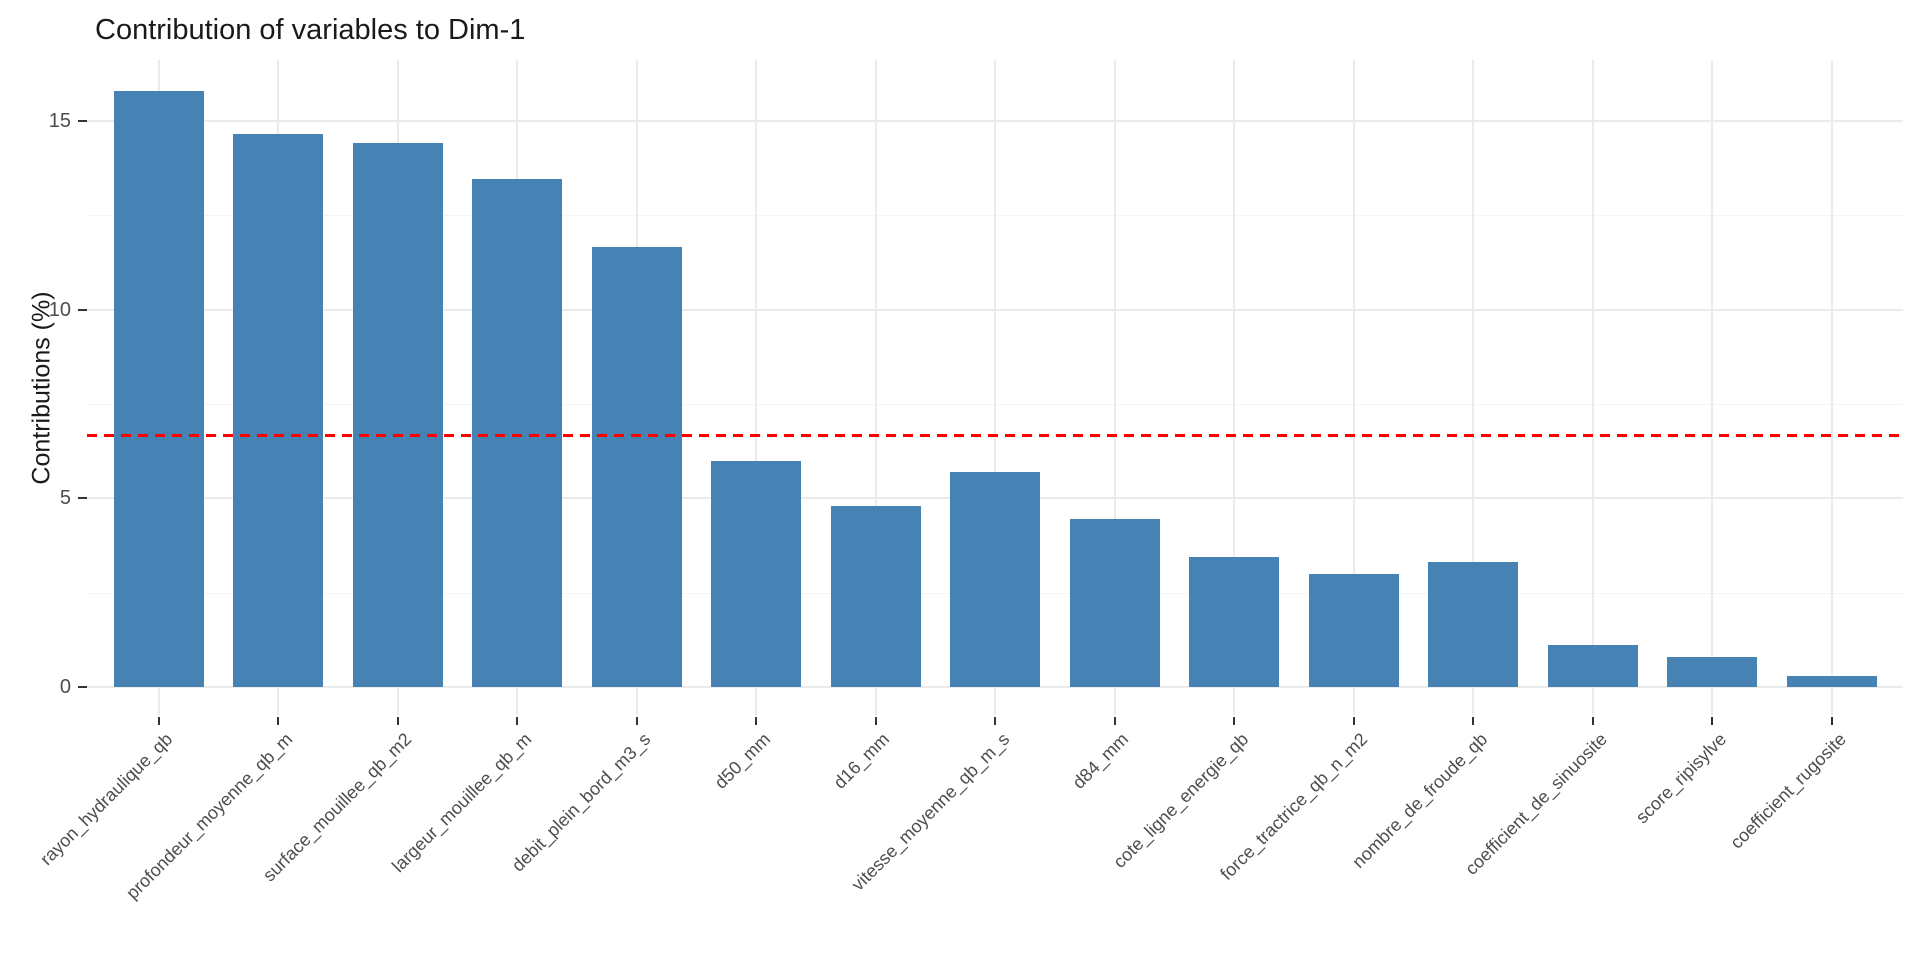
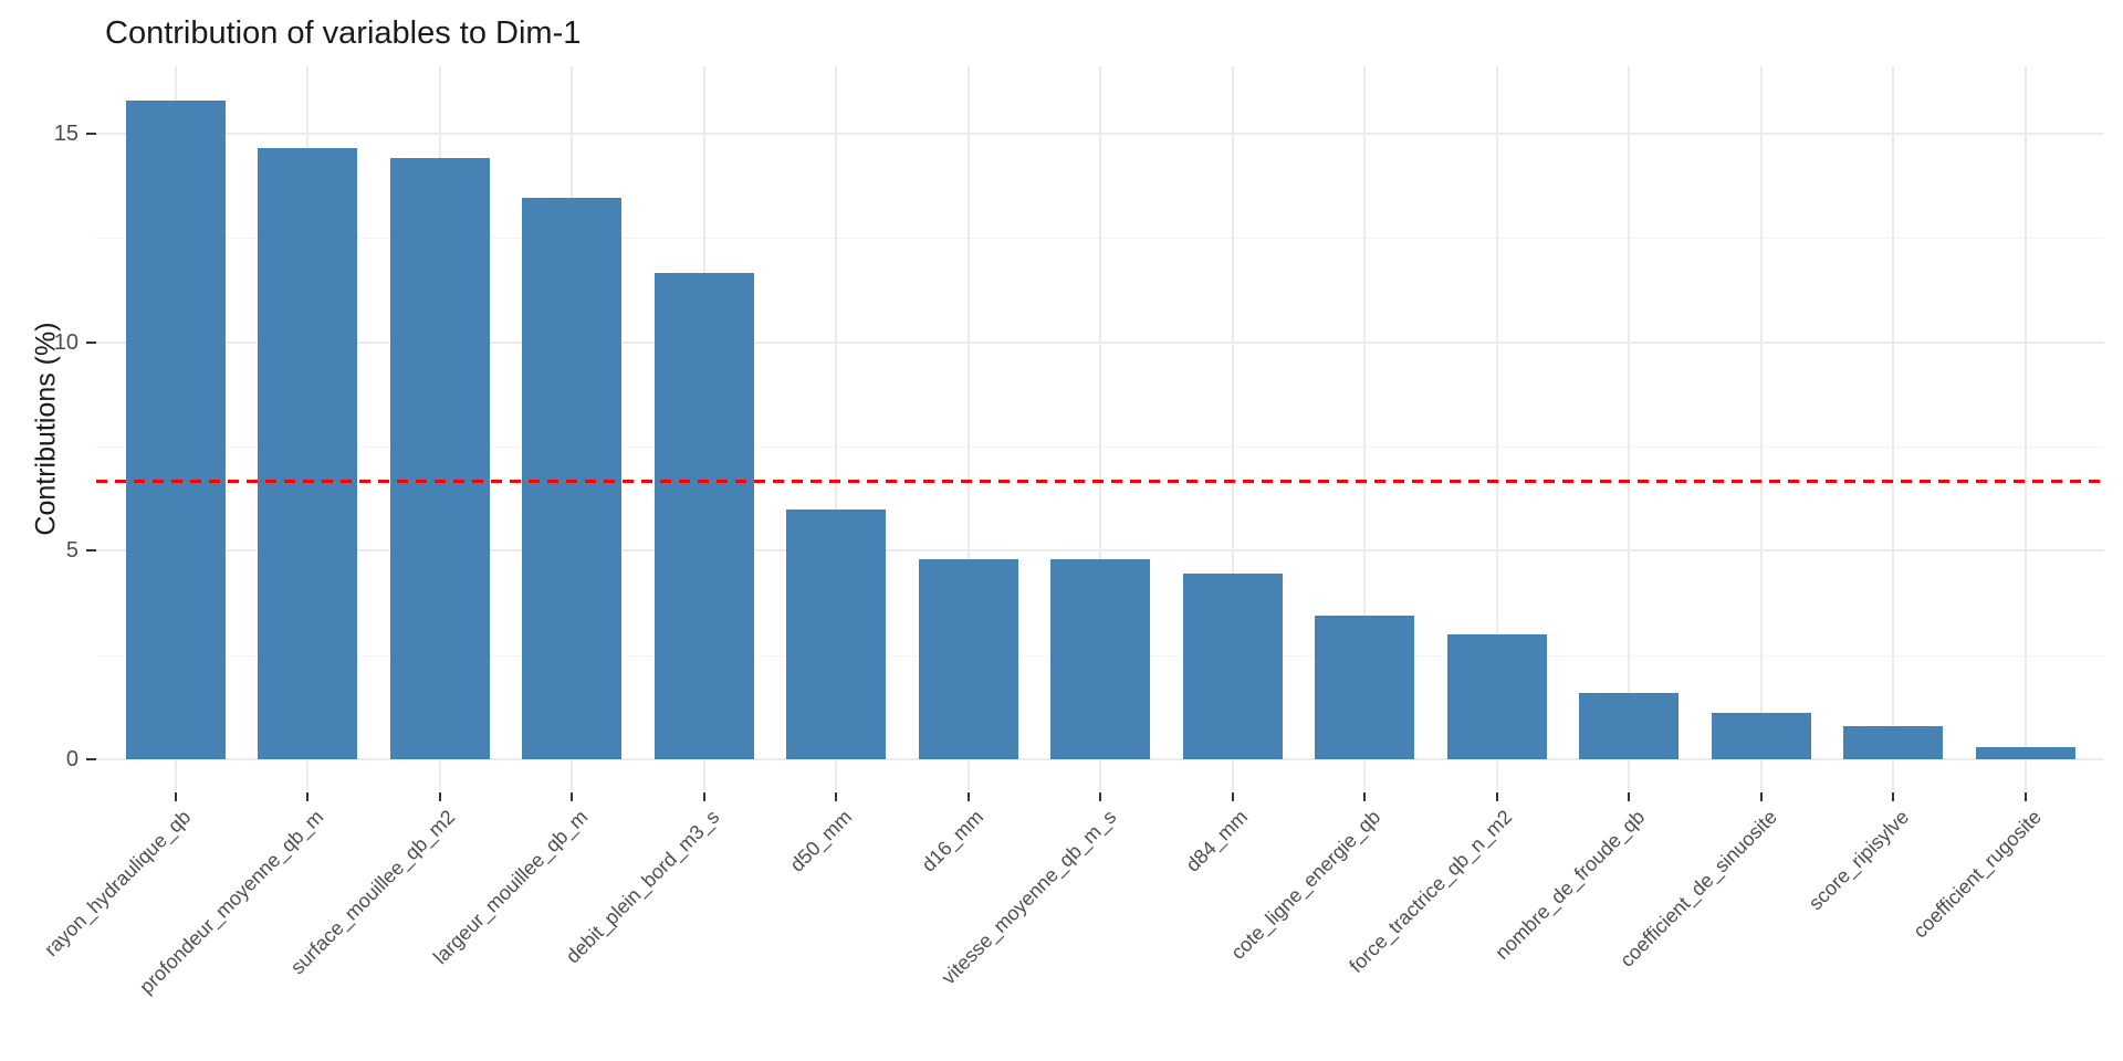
vitesse_moyenne_qb_m_s: 5.7 -> 4.8
nombre_de_froude_qb: 3.3 -> 1.6
